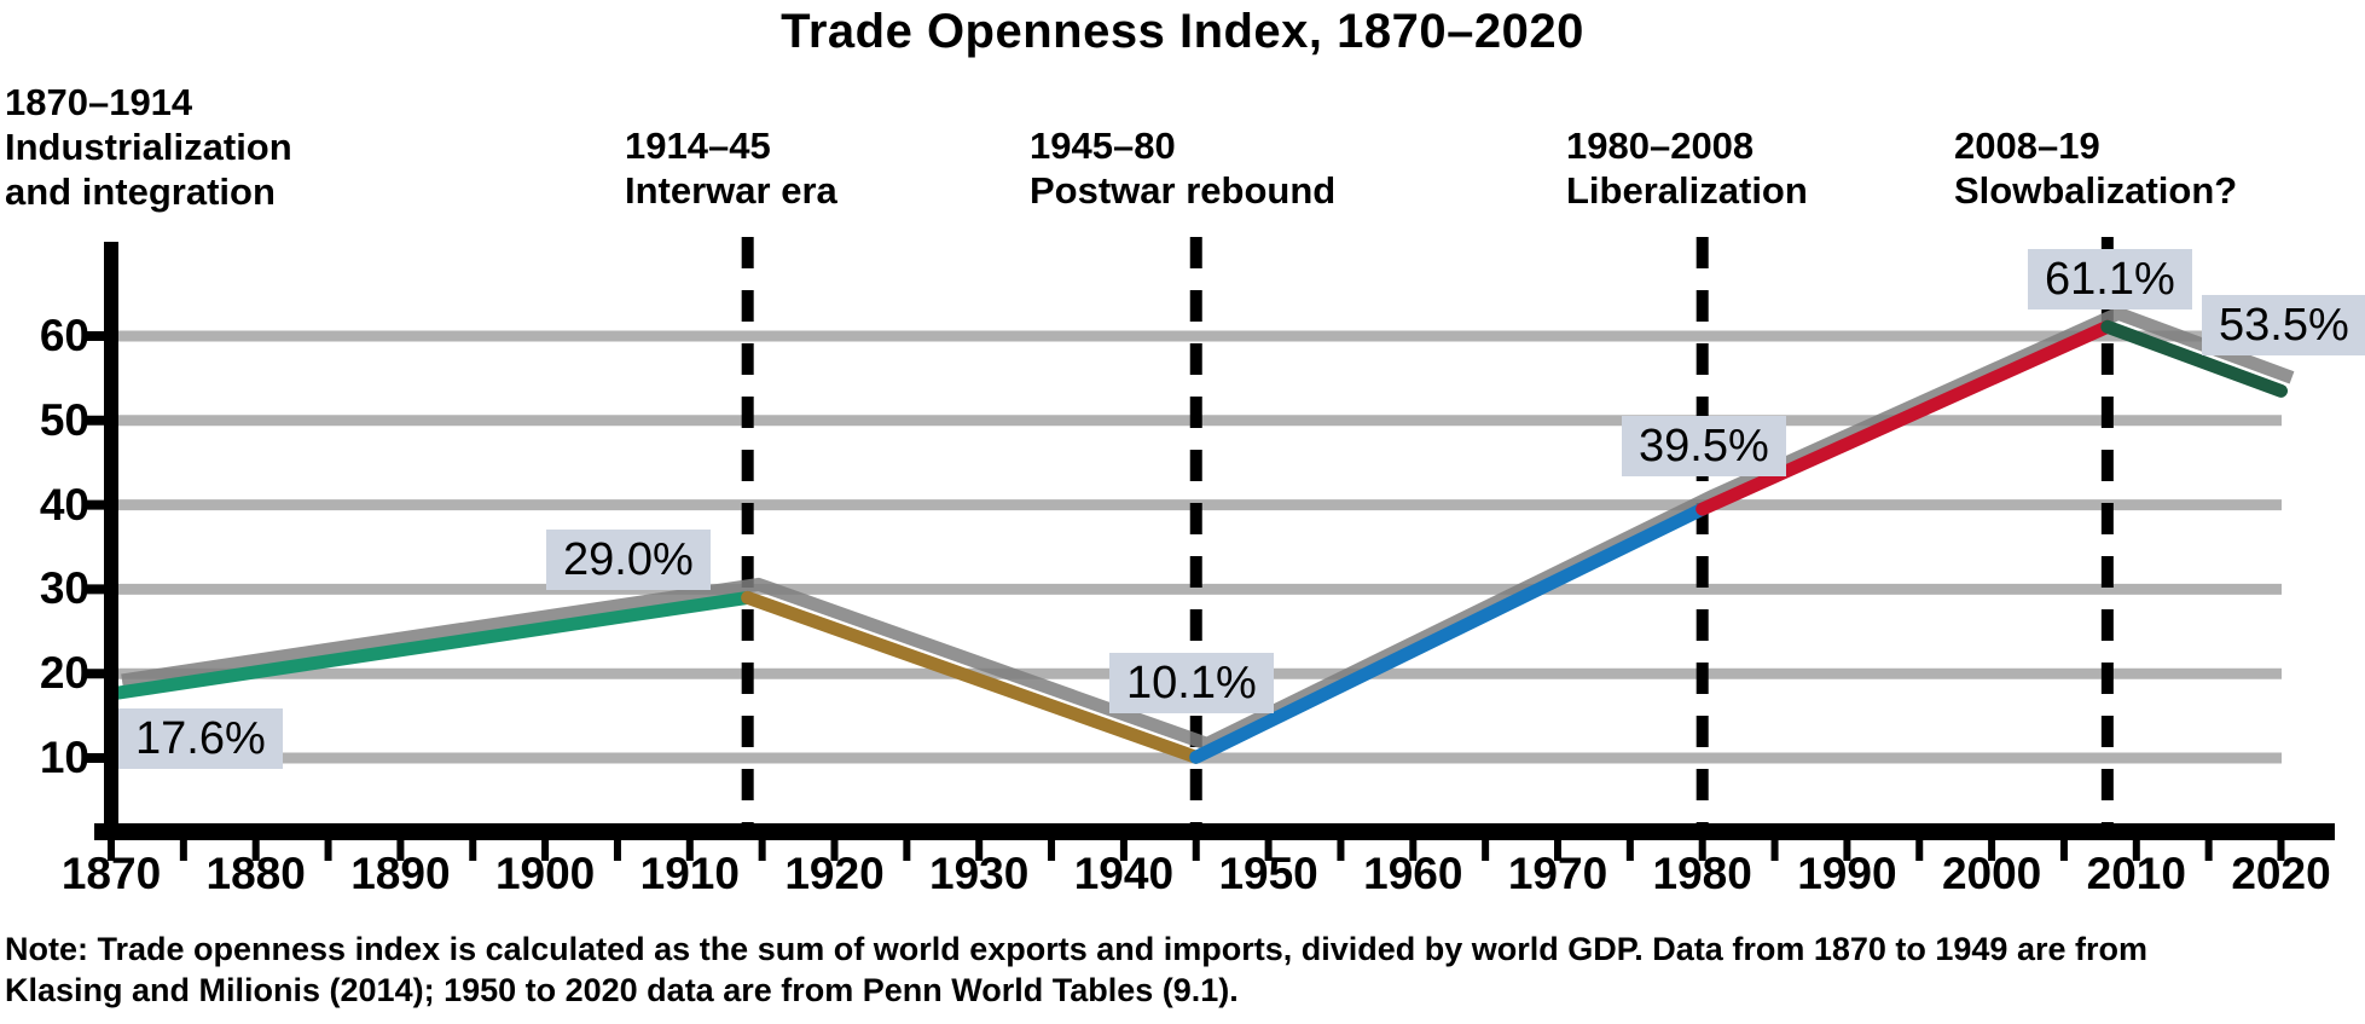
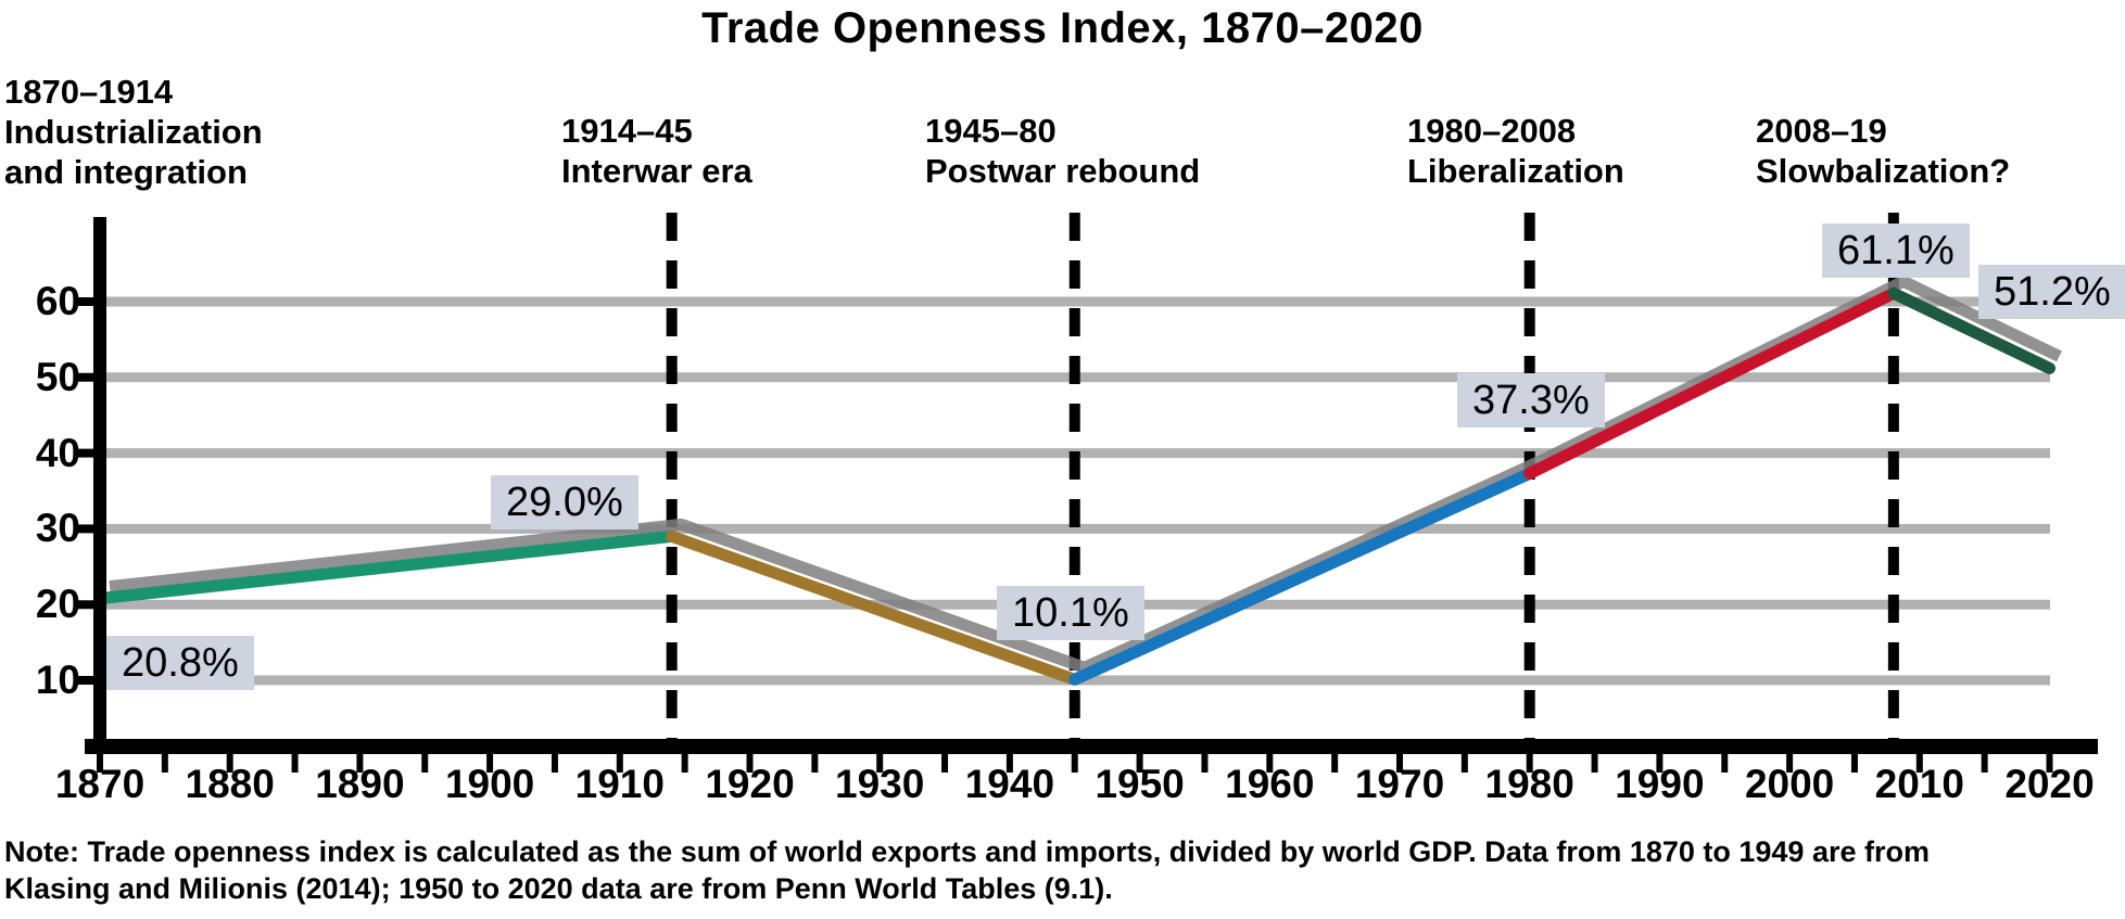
1870: 17.6% -> 20.8%
1980: 39.5% -> 37.3%
2020: 53.5% -> 51.2%
